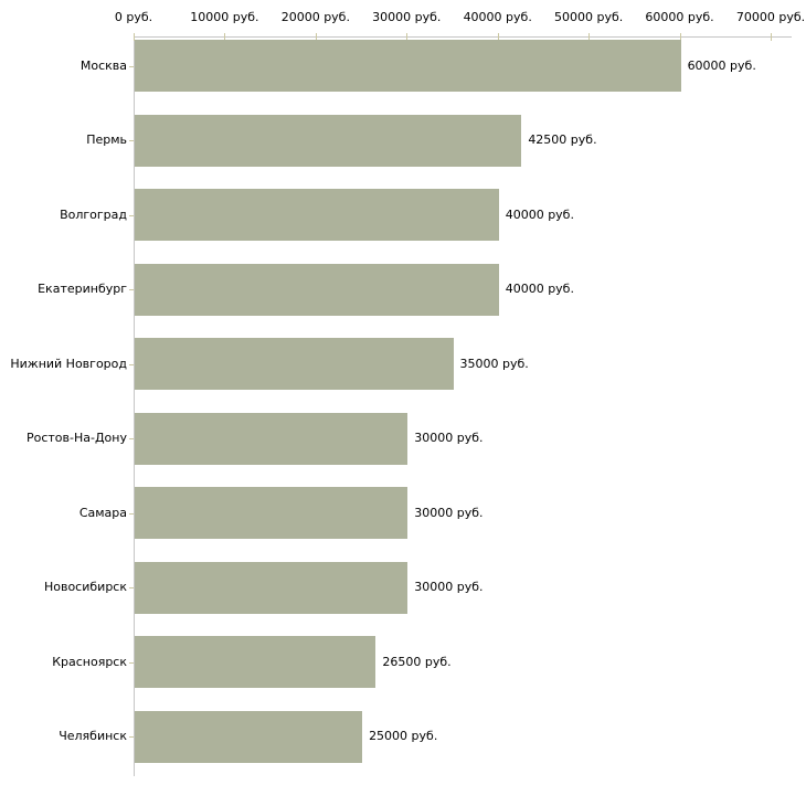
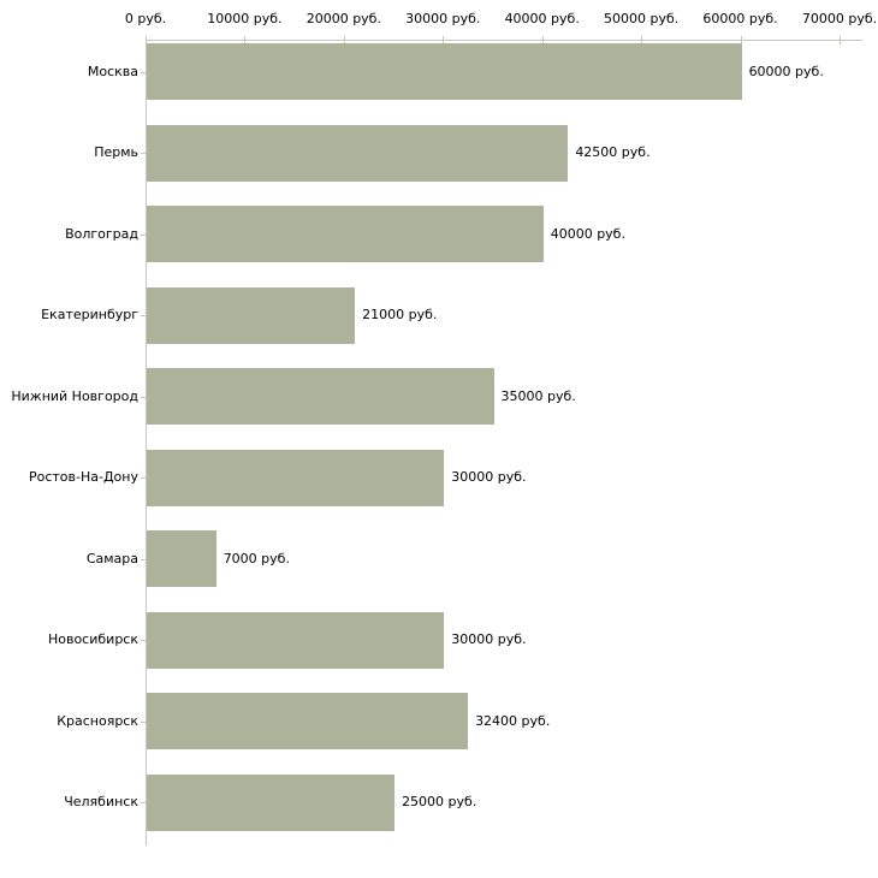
Екатеринбург: 40000 -> 21000
Самара: 30000 -> 7000
Красноярск: 26500 -> 32400
